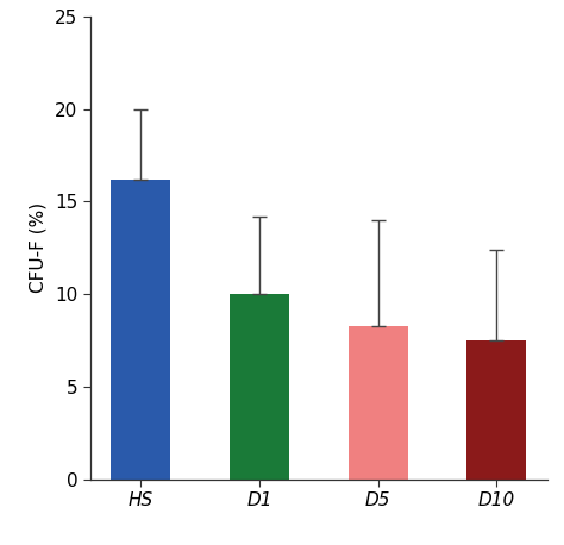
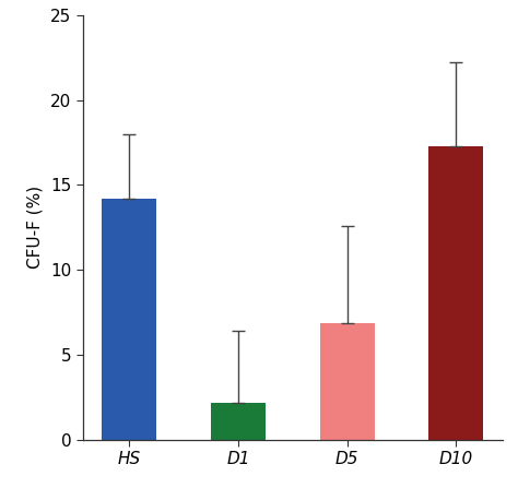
HS: 16.2 -> 14.2
D1: 10.0 -> 2.2
D5: 8.3 -> 6.9
D10: 7.5 -> 17.3
